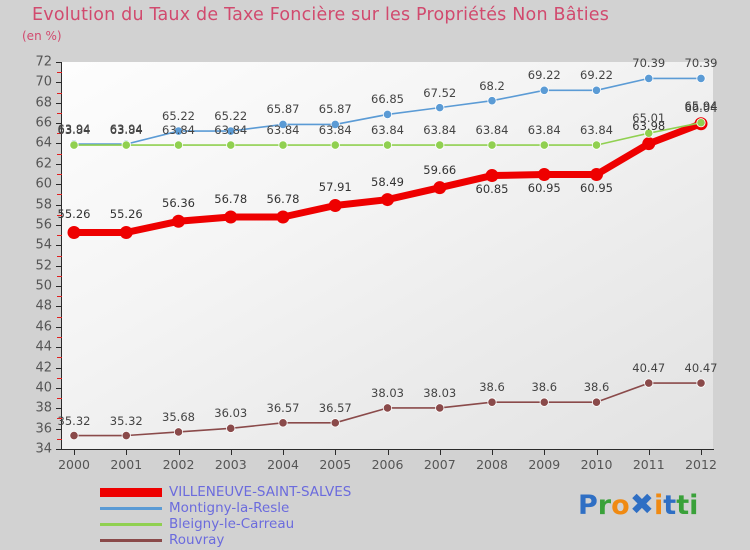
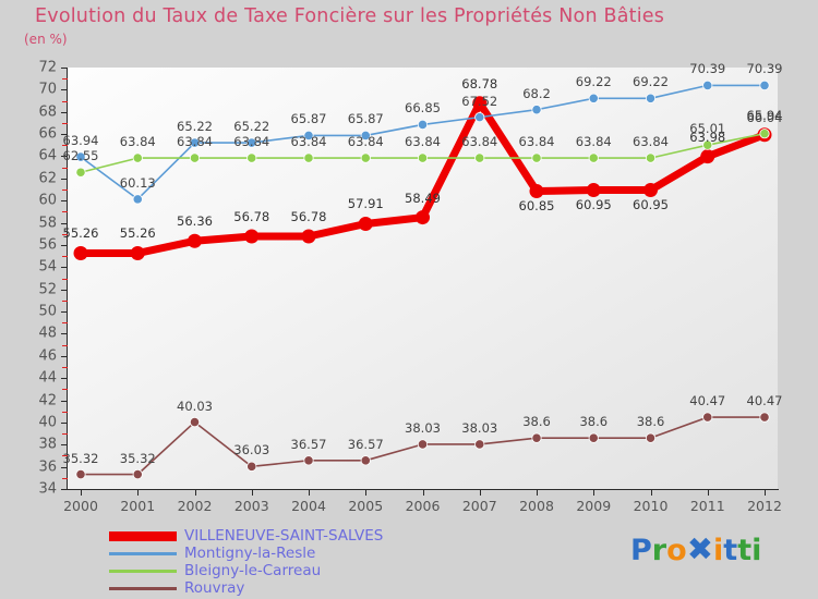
Bleigny-le-Carreau/2000: 63.84 -> 62.55
Montigny-la-Resle/2001: 63.94 -> 60.13
Rouvray/2002: 35.68 -> 40.03
VILLENEUVE-SAINT-SALVES/2007: 59.66 -> 68.78
